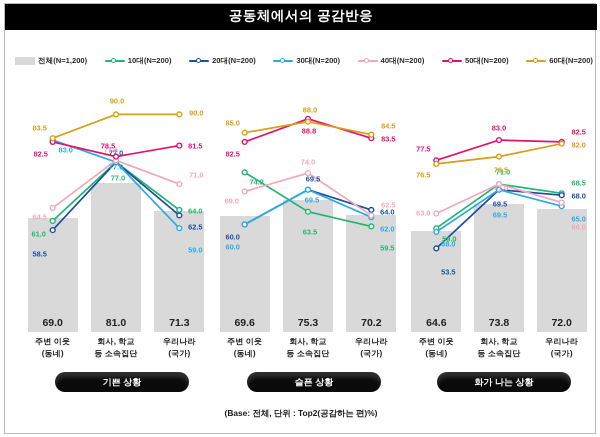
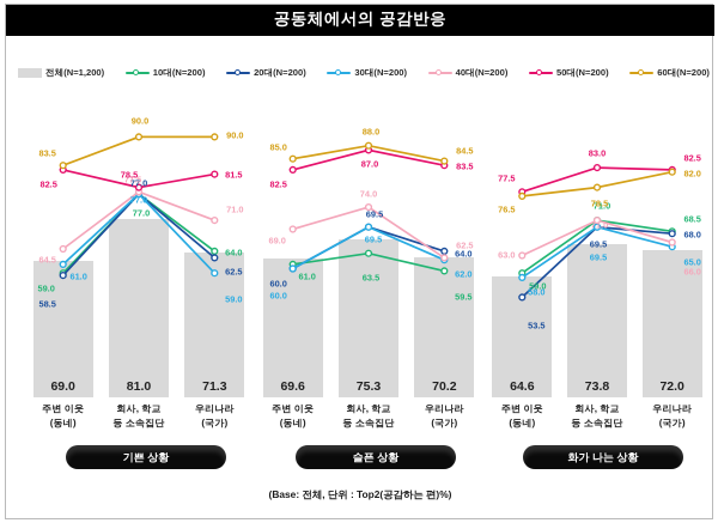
기쁜 상황/10대(N=200)/주변 이웃 (동네): 61.0 -> 59.0
기쁜 상황/30대(N=200)/주변 이웃 (동네): 83.0 -> 61.0
슬픈 상황/10대(N=200)/주변 이웃 (동네): 74.2 -> 61.0
슬픈 상황/50대(N=200)/회사, 학교 등 소속집단: 88.8 -> 87.0
